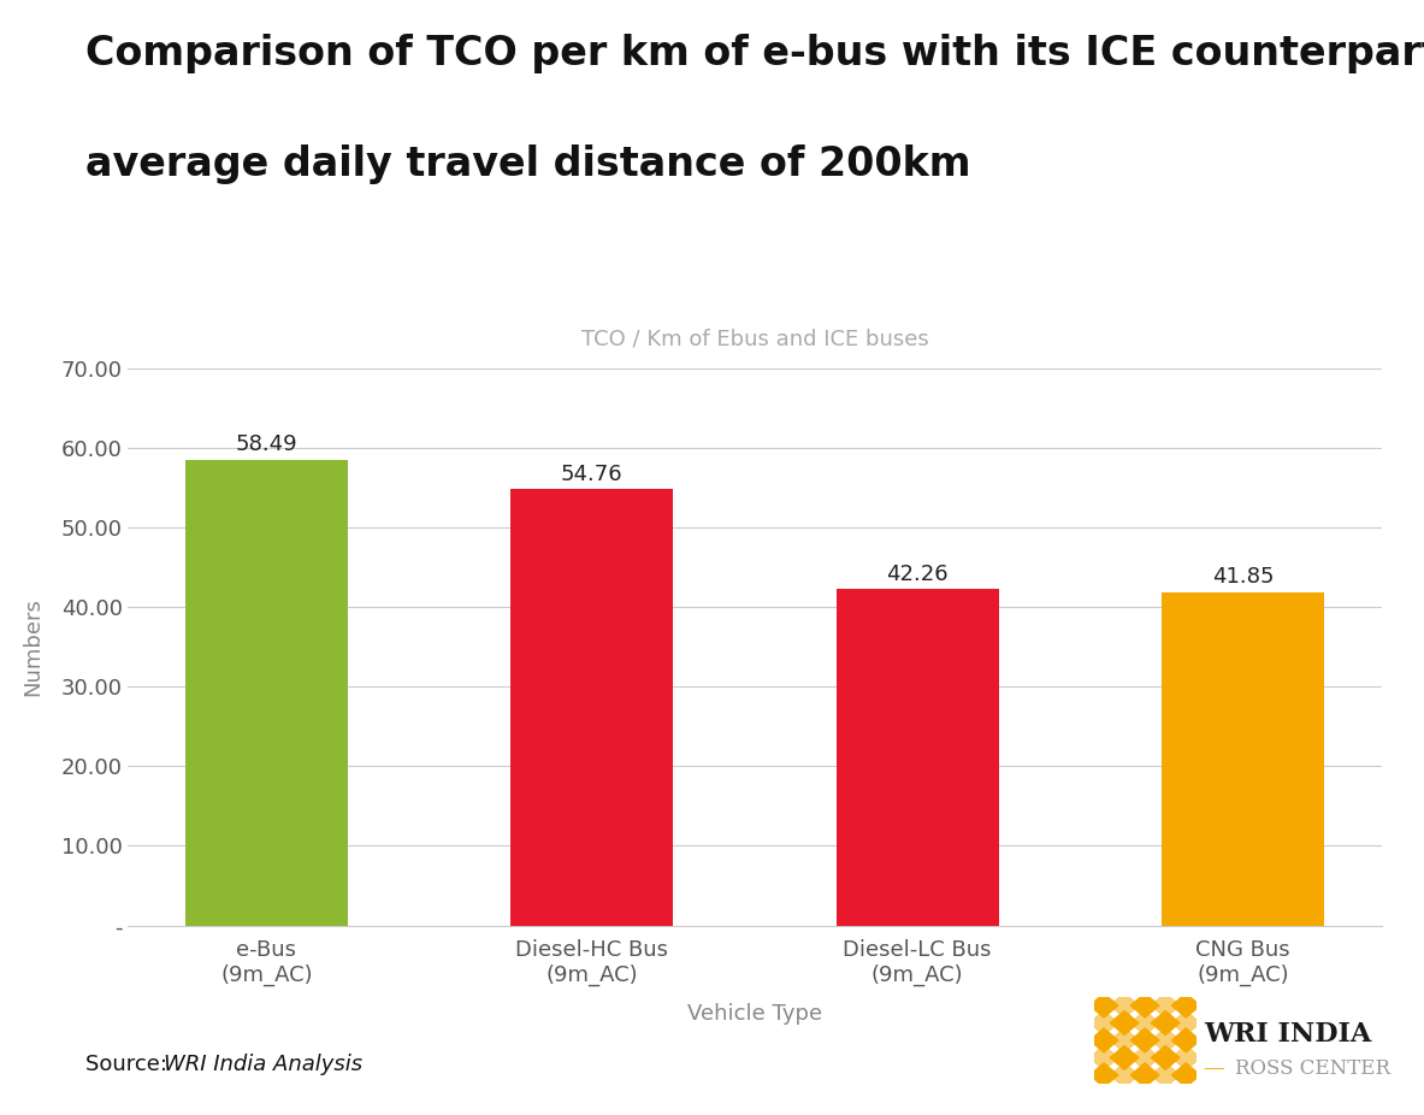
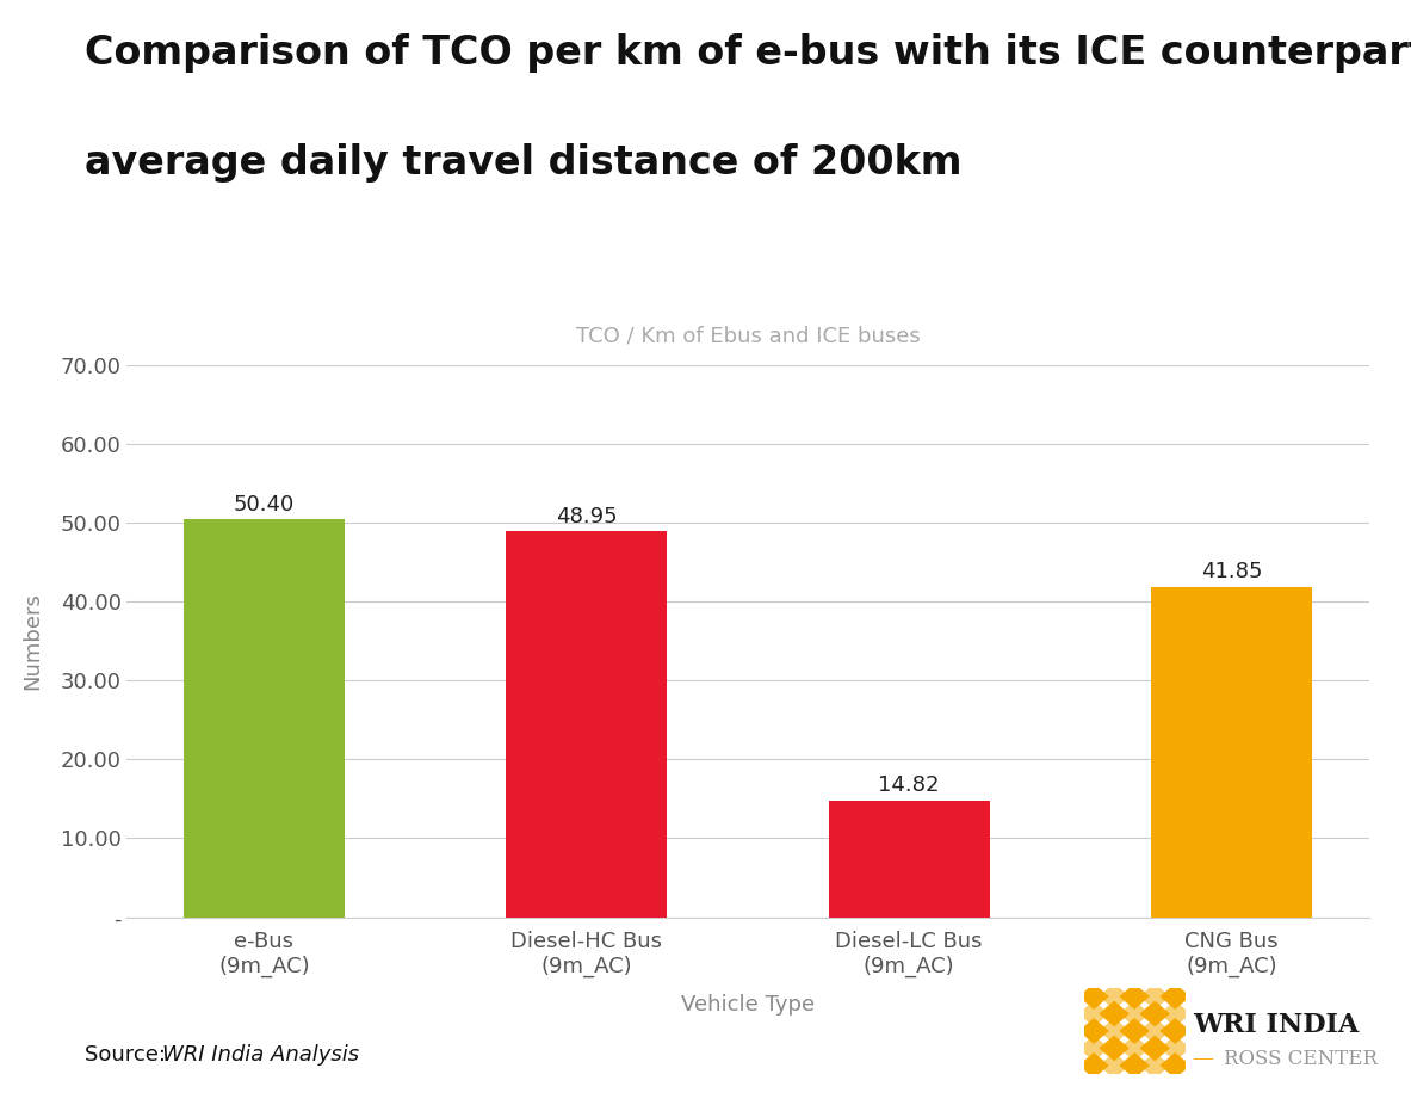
e-Bus (9m_AC): 58.49 -> 50.40
Diesel-HC Bus (9m_AC): 54.76 -> 48.95
Diesel-LC Bus (9m_AC): 42.26 -> 14.82
